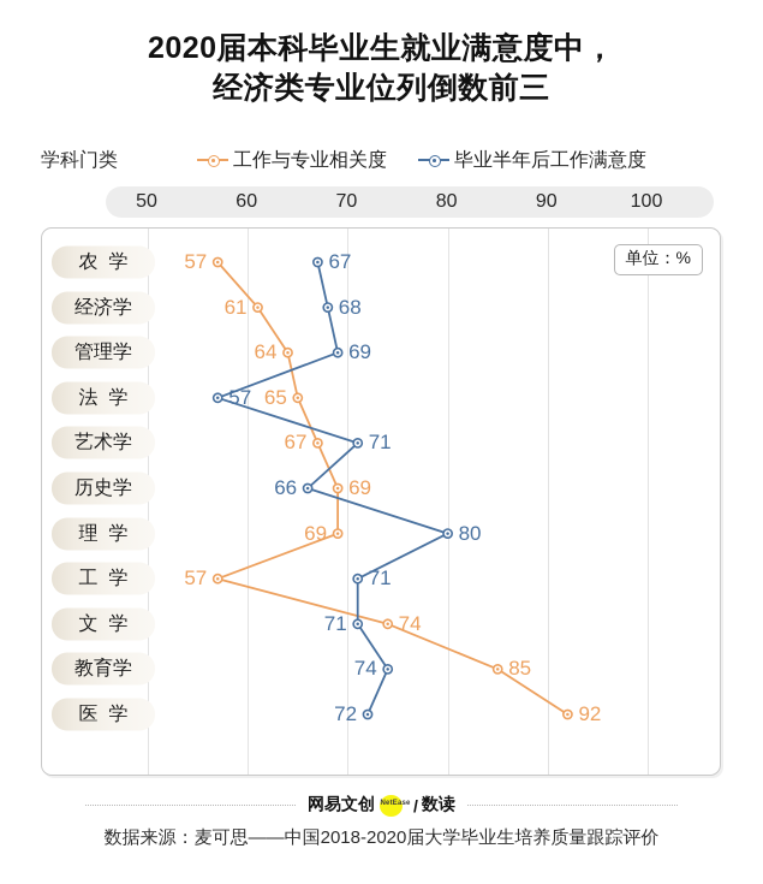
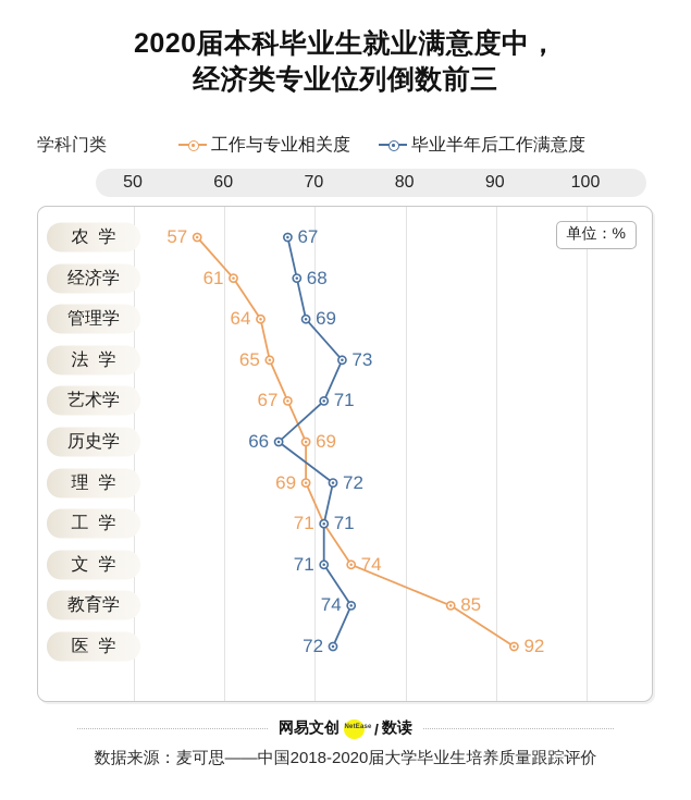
毕业半年后工作满意度/法 学: 57 -> 73
毕业半年后工作满意度/理 学: 80 -> 72
工作与专业相关度/工 学: 57 -> 71
